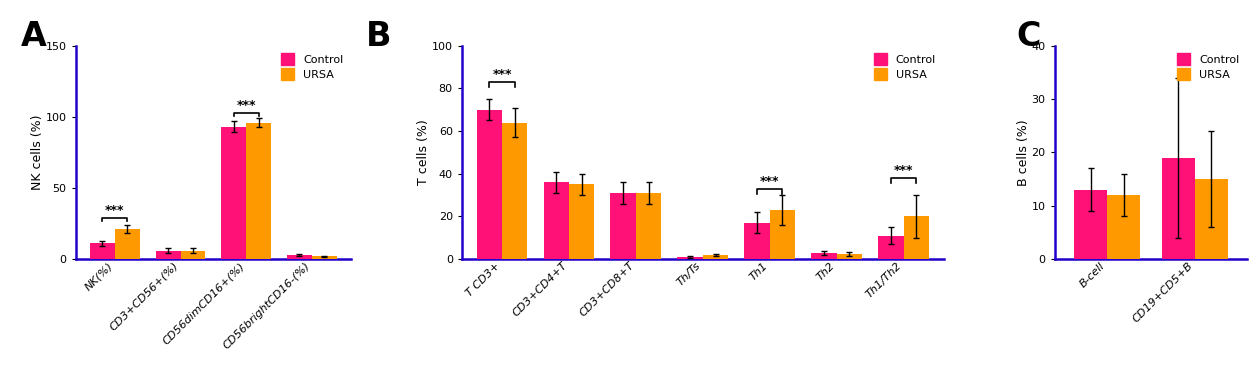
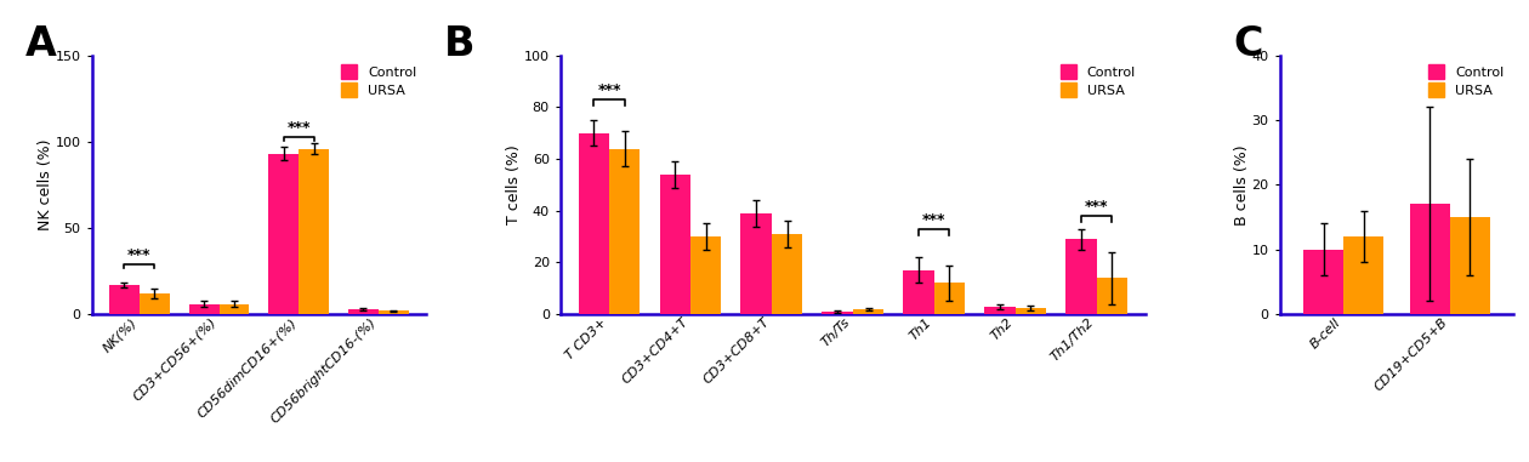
Control/NK(%): 11 -> 17
URSA/NK(%): 21 -> 12
Control/CD3+CD4+T: 36 -> 54
URSA/CD3+CD4+T: 35.0 -> 30.0
Control/CD3+CD8+T: 31 -> 39
URSA/Th1: 23.0 -> 12.0
Control/Th1/Th2: 11 -> 29
URSA/Th1/Th2: 20.0 -> 14.0
Control/B-cell: 13 -> 10
Control/CD19+CD5+B: 19 -> 17
